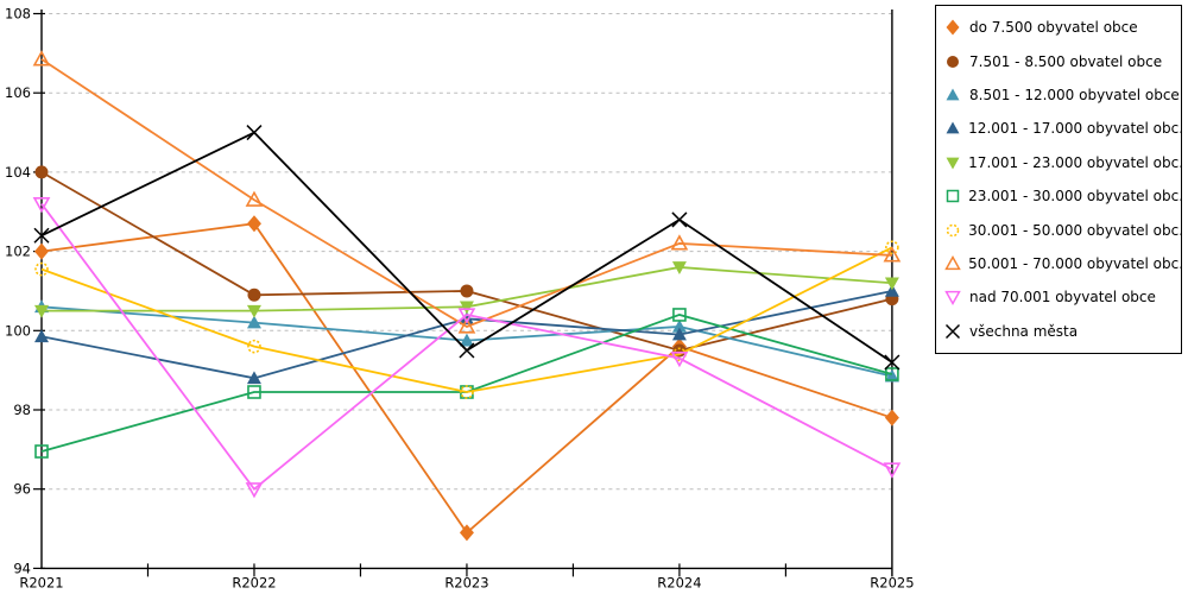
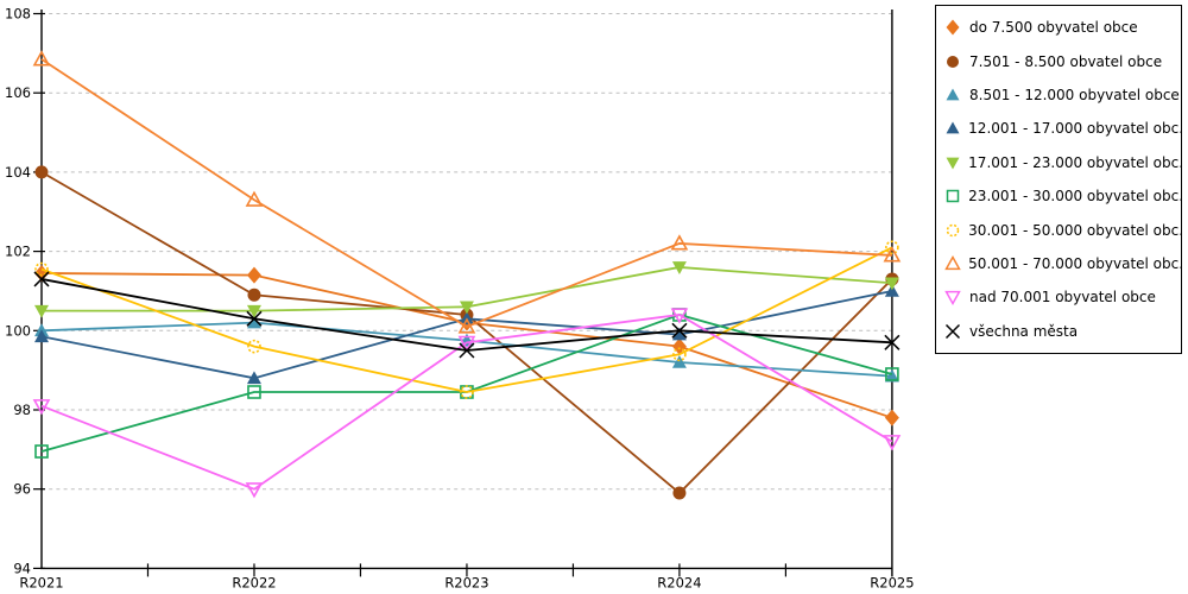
do 7.500 obyvatel obce/R2021: 102.0 -> 101.5
8.501 - 12.000 obyvatel obce/R2021: 100.6 -> 100.0
nad 70.001 obyvatel obce/R2021: 103.2 -> 98.1
všechna města/R2021: 102.4 -> 101.3
do 7.500 obyvatel obce/R2022: 102.7 -> 101.4
všechna města/R2022: 105.0 -> 100.3
do 7.500 obyvatel obce/R2023: 94.9 -> 100.2
7.501 - 8.500 obvatel obce/R2023: 101.0 -> 100.4
nad 70.001 obyvatel obce/R2023: 100.4 -> 99.7
7.501 - 8.500 obvatel obce/R2024: 99.5 -> 95.9
8.501 - 12.000 obyvatel obce/R2024: 100.1 -> 99.2
nad 70.001 obyvatel obce/R2024: 99.3 -> 100.4
všechna města/R2024: 102.8 -> 100.0
7.501 - 8.500 obvatel obce/R2025: 100.8 -> 101.3
nad 70.001 obyvatel obce/R2025: 96.5 -> 97.2
všechna města/R2025: 99.2 -> 99.7
